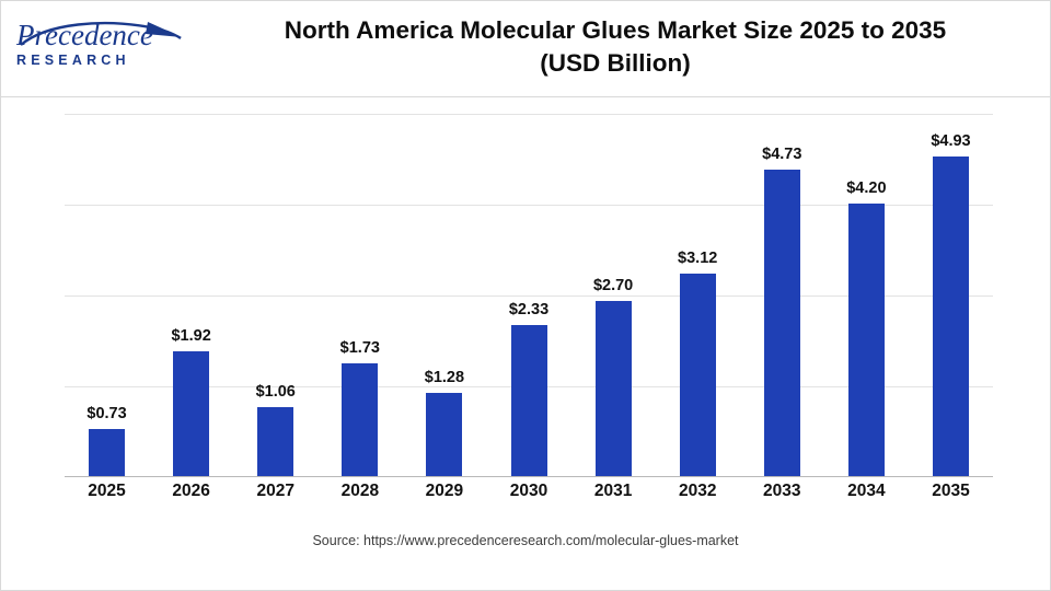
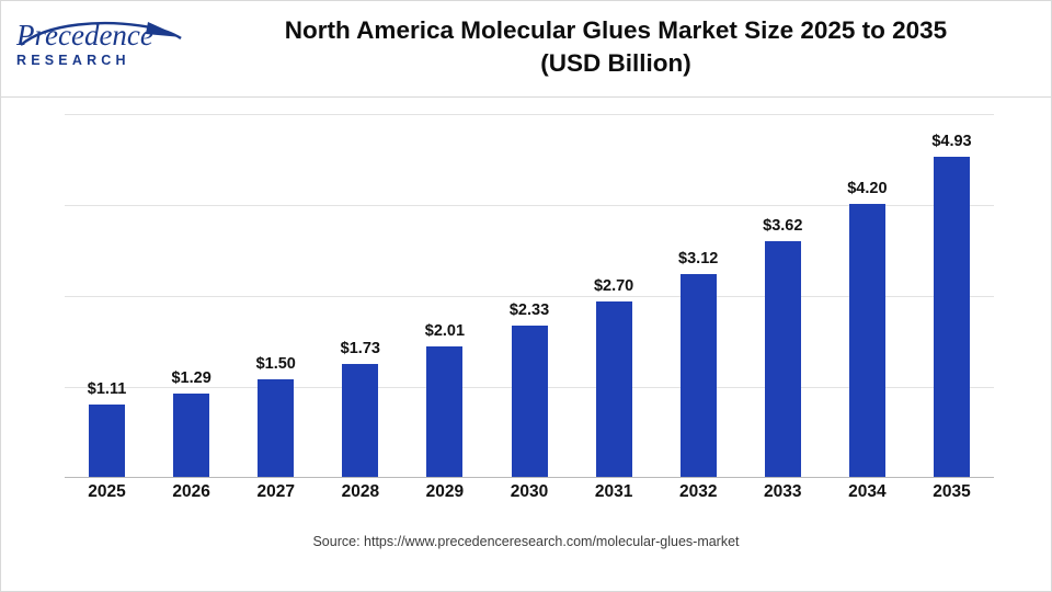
2025: $0.73 -> $1.11
2026: $1.92 -> $1.29
2027: $1.06 -> $1.50
2029: $1.28 -> $2.01
2033: $4.73 -> $3.62
